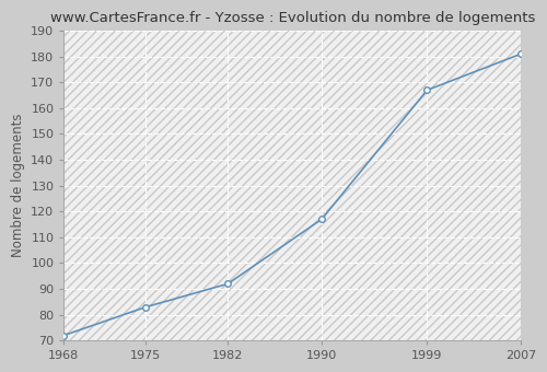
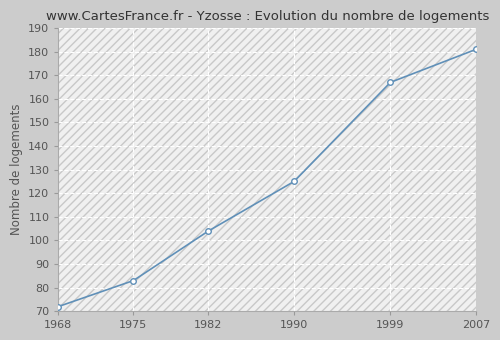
1982: 92 -> 104
1990: 117 -> 125
